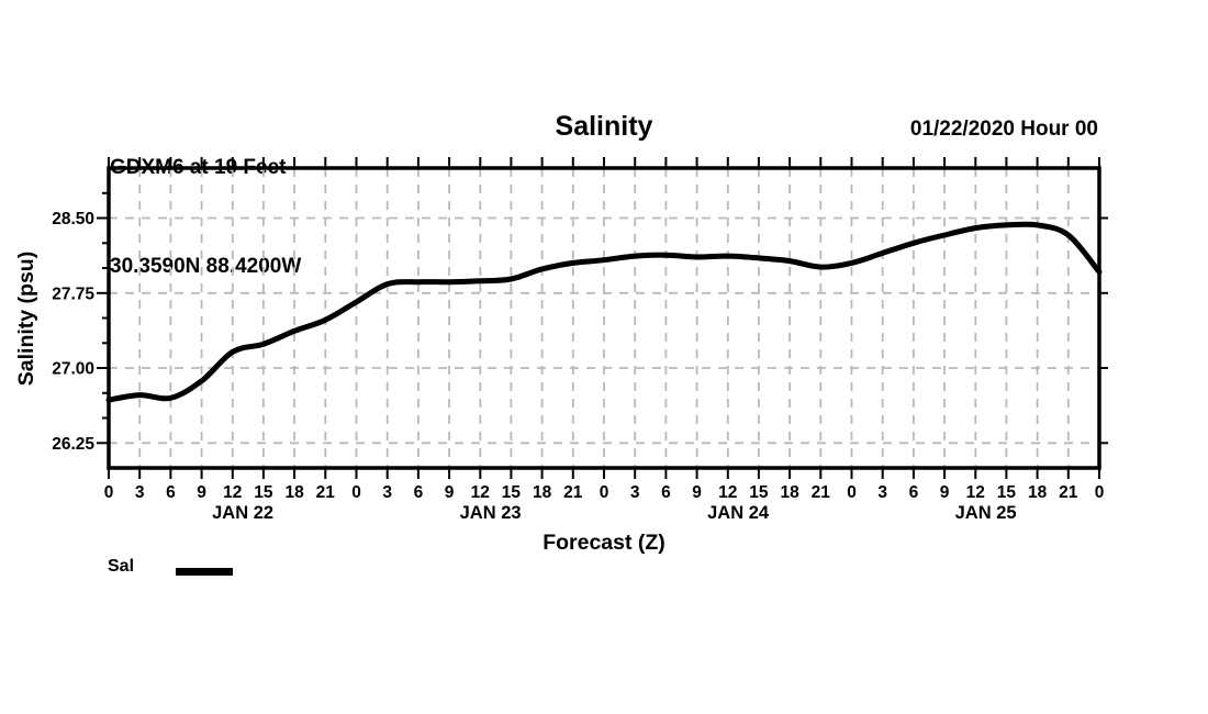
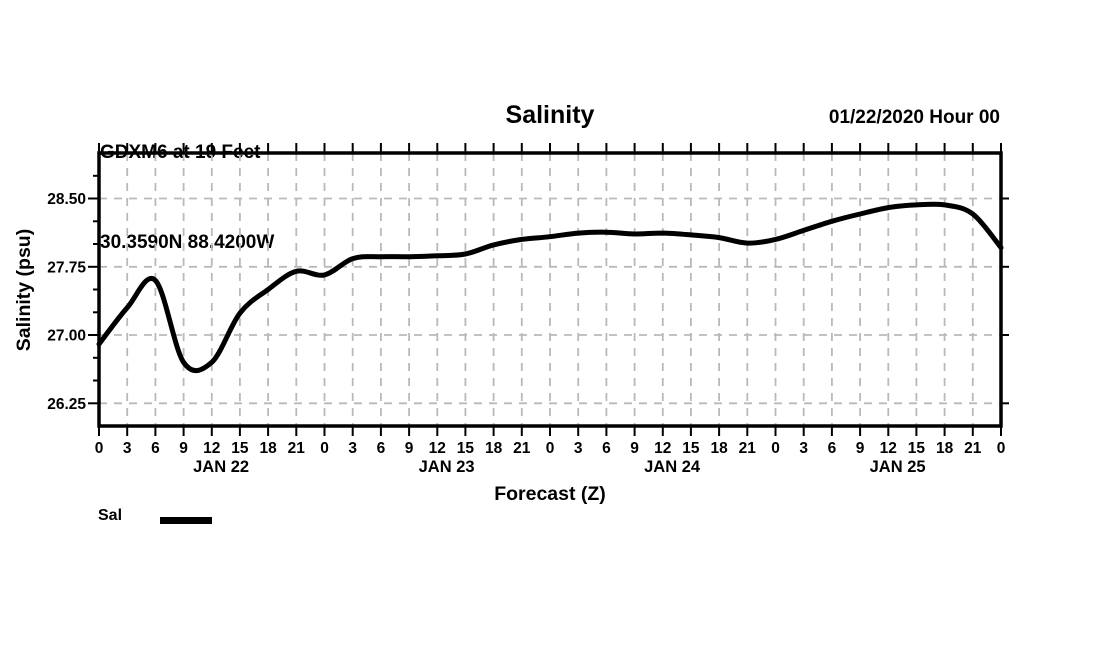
0: 26.7 -> 26.9
3: 26.7 -> 27.3
6: 26.7 -> 27.6
9: 26.9 -> 26.7
12: 27.2 -> 26.7
18: 27.4 -> 27.5
21: 27.5 -> 27.7
